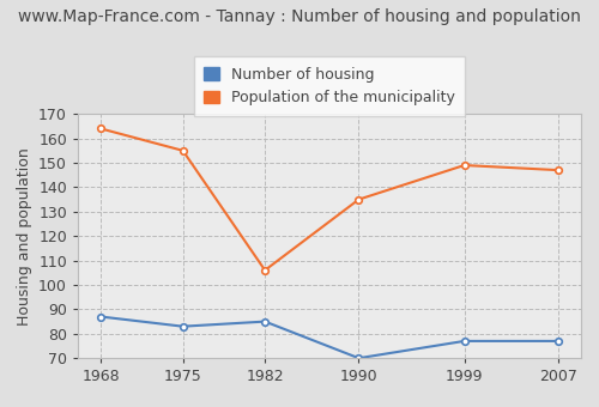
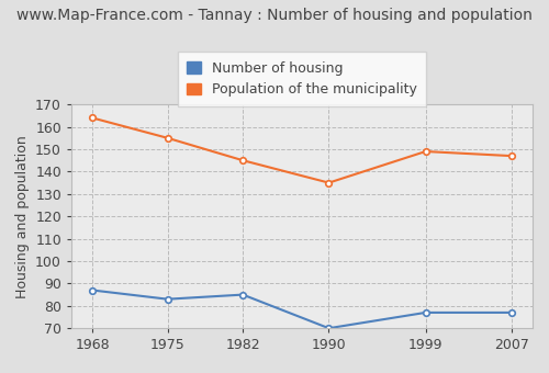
Population of the municipality/1982: 106 -> 145
